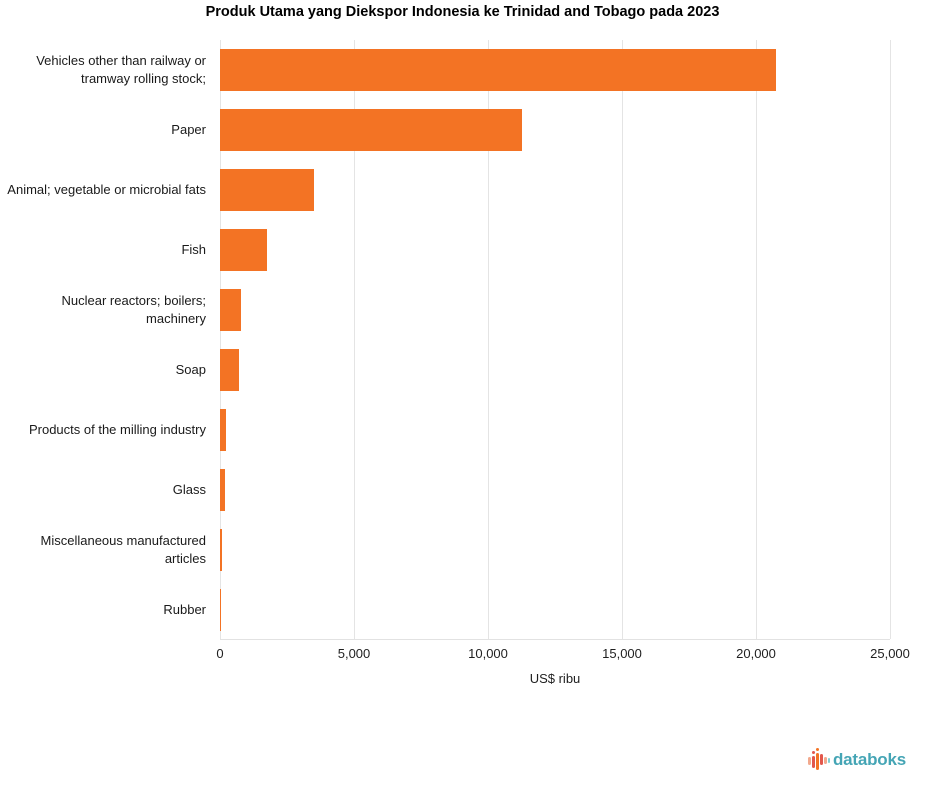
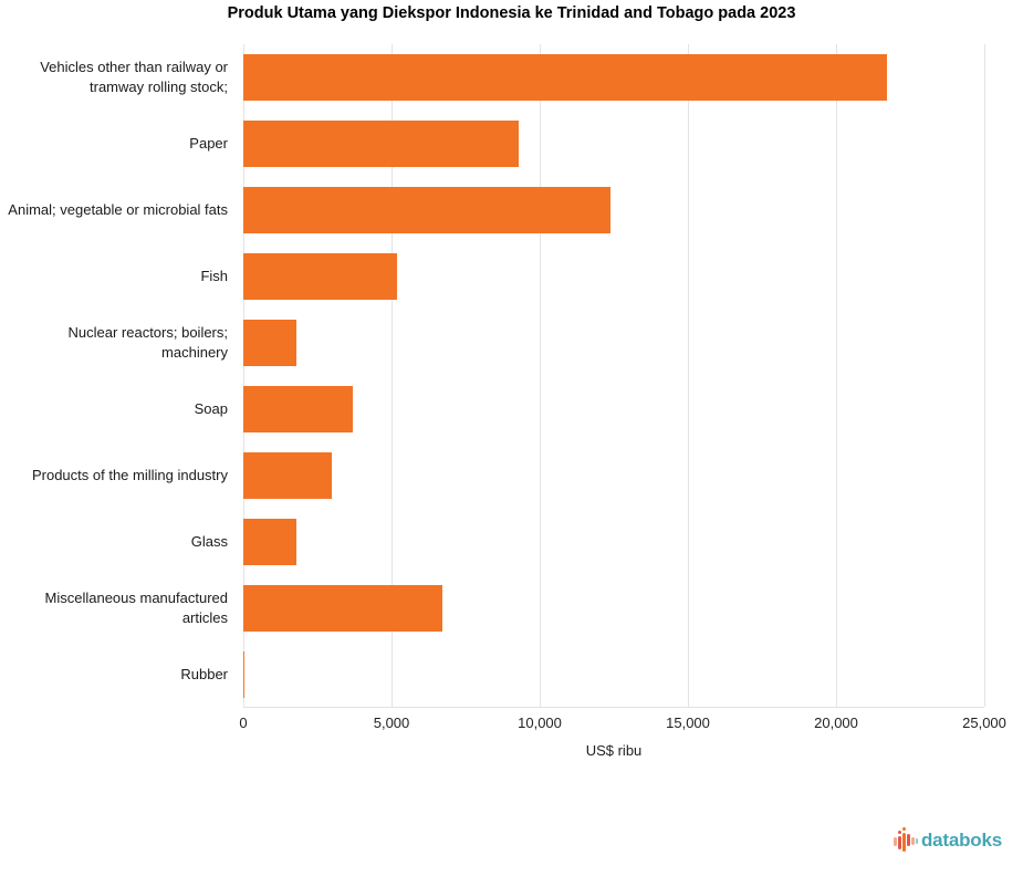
Vehicles other than railway or tramway rolling stock;: 20800 -> 21700
Paper: 11200 -> 9300
Animal; vegetable or microbial fats: 3500 -> 12400
Fish: 1800 -> 5200
Nuclear reactors; boilers; machinery: 800 -> 1800
Soap: 700 -> 3700
Products of the milling industry: 200 -> 3000
Glass: 200 -> 1800
Miscellaneous manufactured articles: 100 -> 6700
